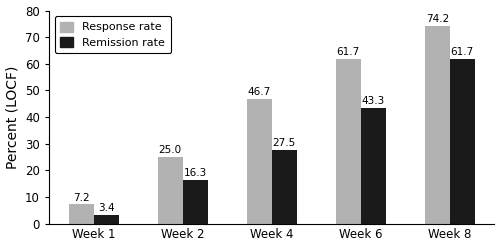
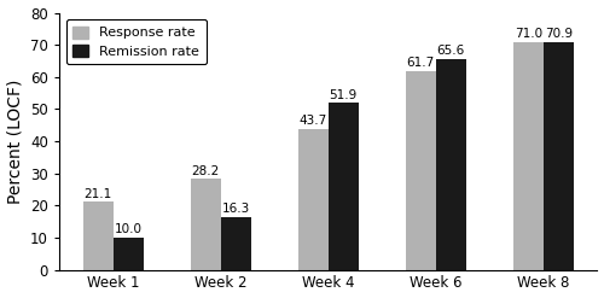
Response rate/Week 1: 7.2 -> 21.1
Remission rate/Week 1: 3.4 -> 10.0
Response rate/Week 2: 25.0 -> 28.2
Response rate/Week 4: 46.7 -> 43.7
Remission rate/Week 4: 27.5 -> 51.9
Remission rate/Week 6: 43.3 -> 65.6
Response rate/Week 8: 74.2 -> 71.0
Remission rate/Week 8: 61.7 -> 70.9
